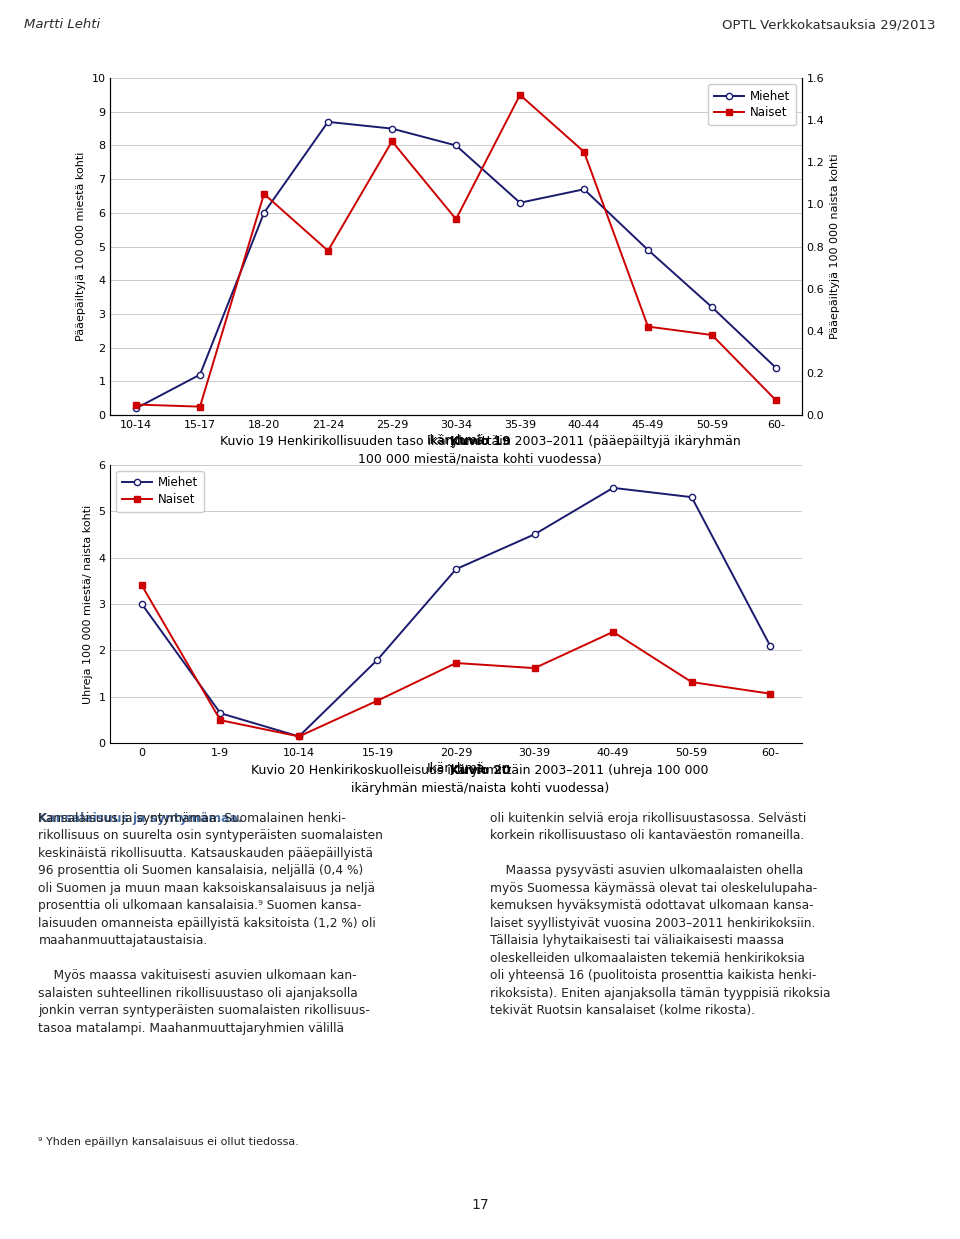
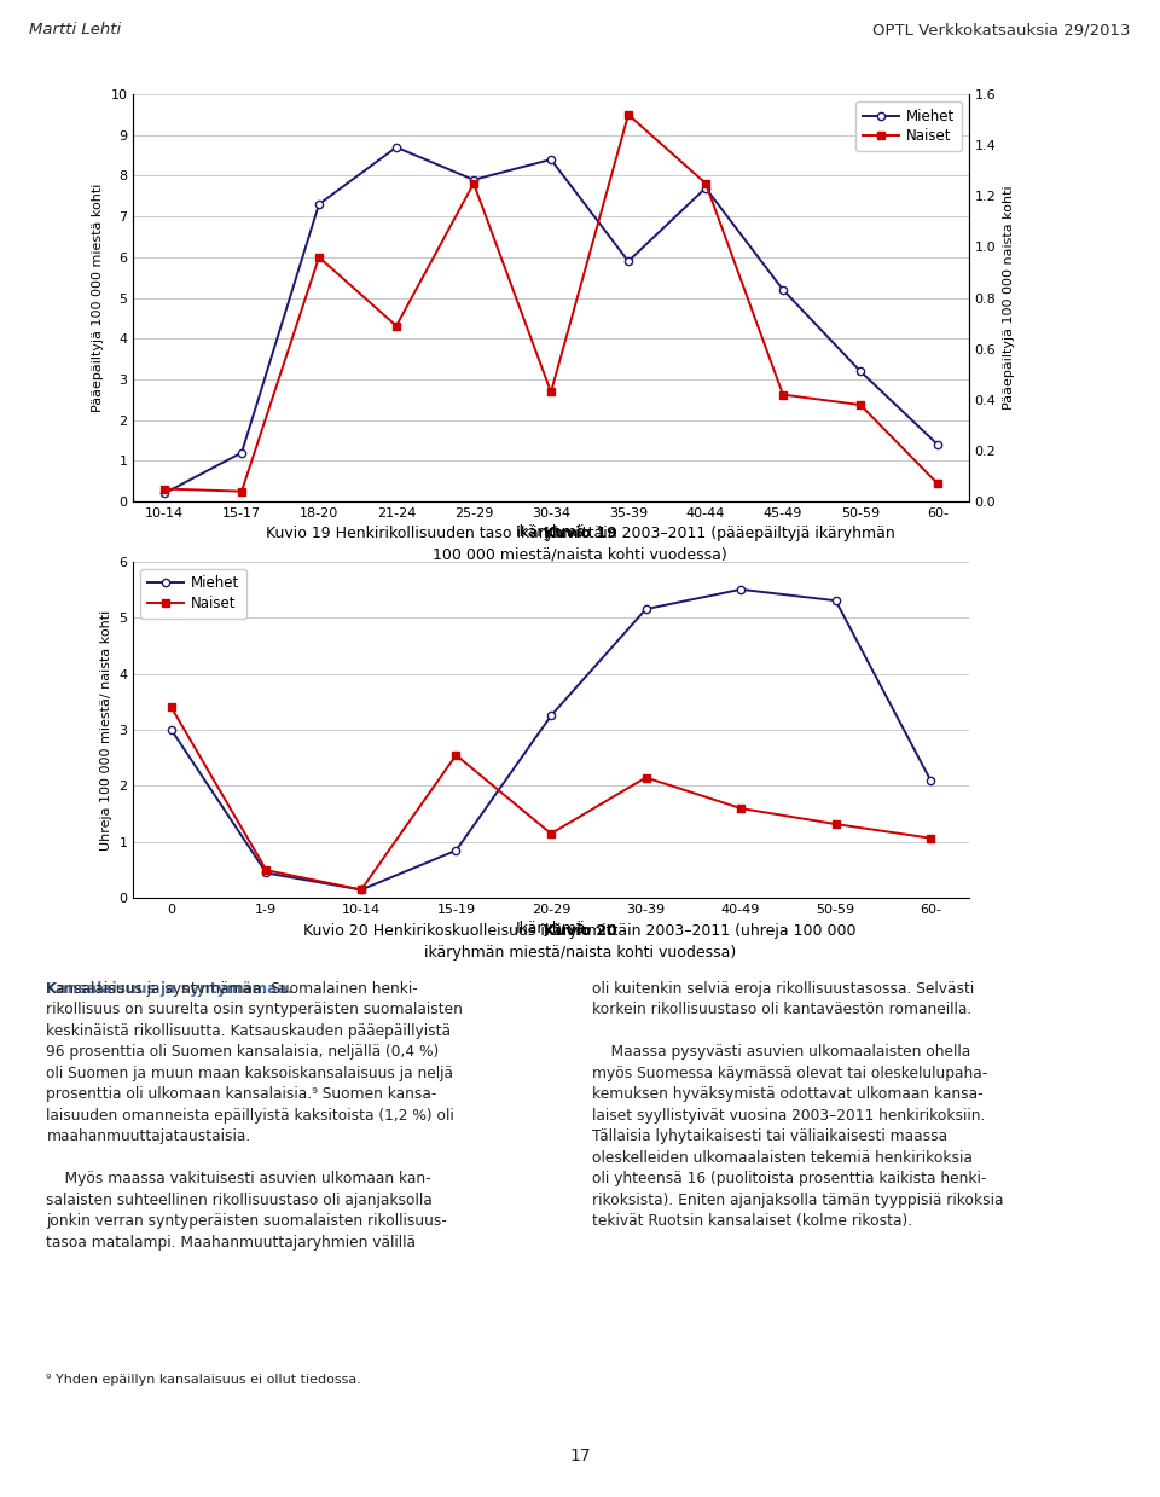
Miehet/18-20: 6.0 -> 7.3
Naiset/18-20: 1.05 -> 0.96
Naiset/21-24: 0.78 -> 0.69
Miehet/25-29: 8.5 -> 7.9
Naiset/25-29: 1.30 -> 1.25
Miehet/30-34: 8.0 -> 8.4
Naiset/30-34: 0.93 -> 0.43
Miehet/35-39: 6.3 -> 5.9
Miehet/40-44: 6.7 -> 7.7
Miehet/45-49: 4.9 -> 5.2
Miehet/1-9: 0.65 -> 0.45
Miehet/15-19: 1.80 -> 0.85
Naiset/15-19: 0.92 -> 2.55
Miehet/20-29: 3.75 -> 3.25
Naiset/20-29: 1.73 -> 1.15
Miehet/30-39: 4.50 -> 5.15
Naiset/30-39: 1.62 -> 2.15
Naiset/40-49: 2.40 -> 1.60
